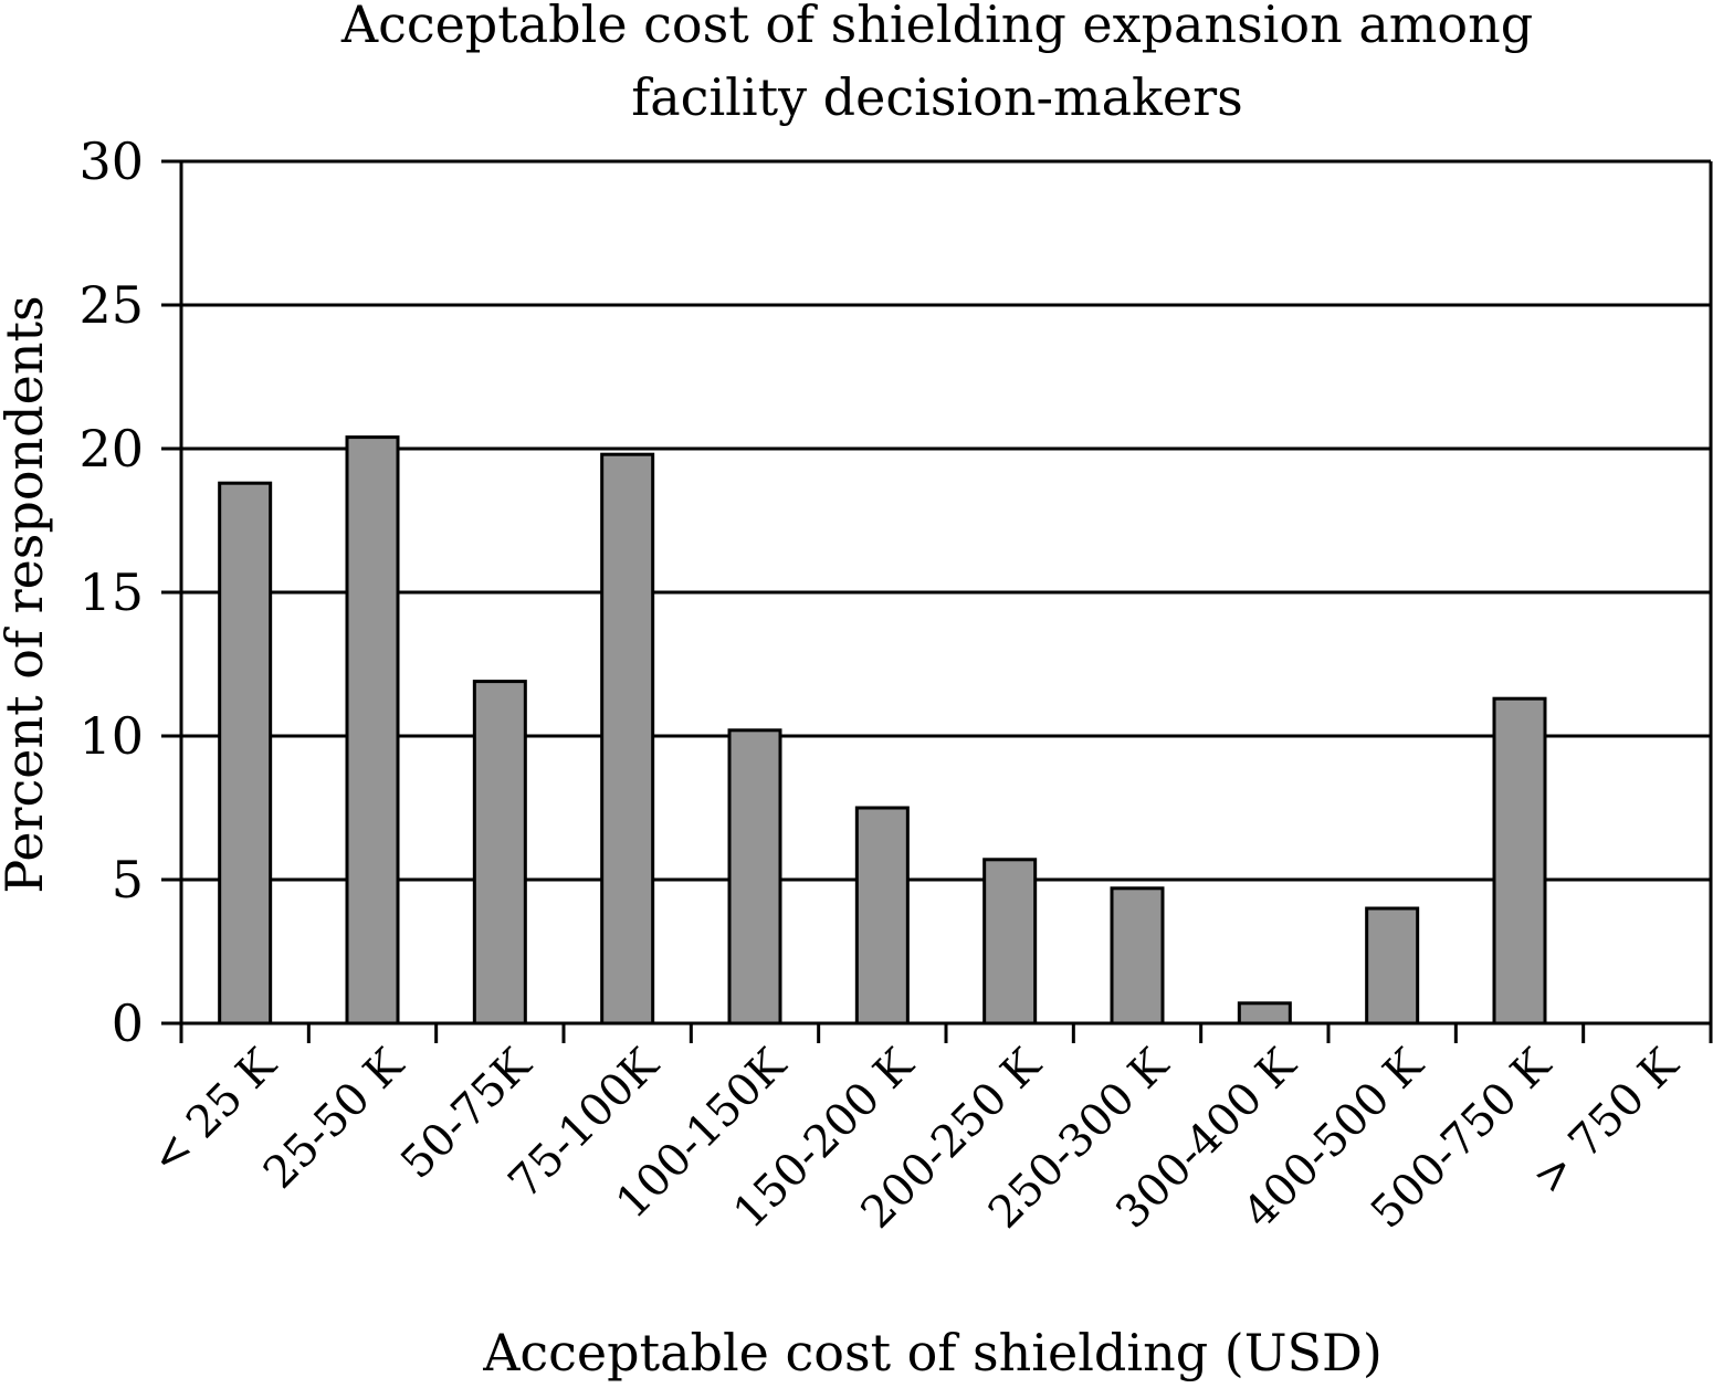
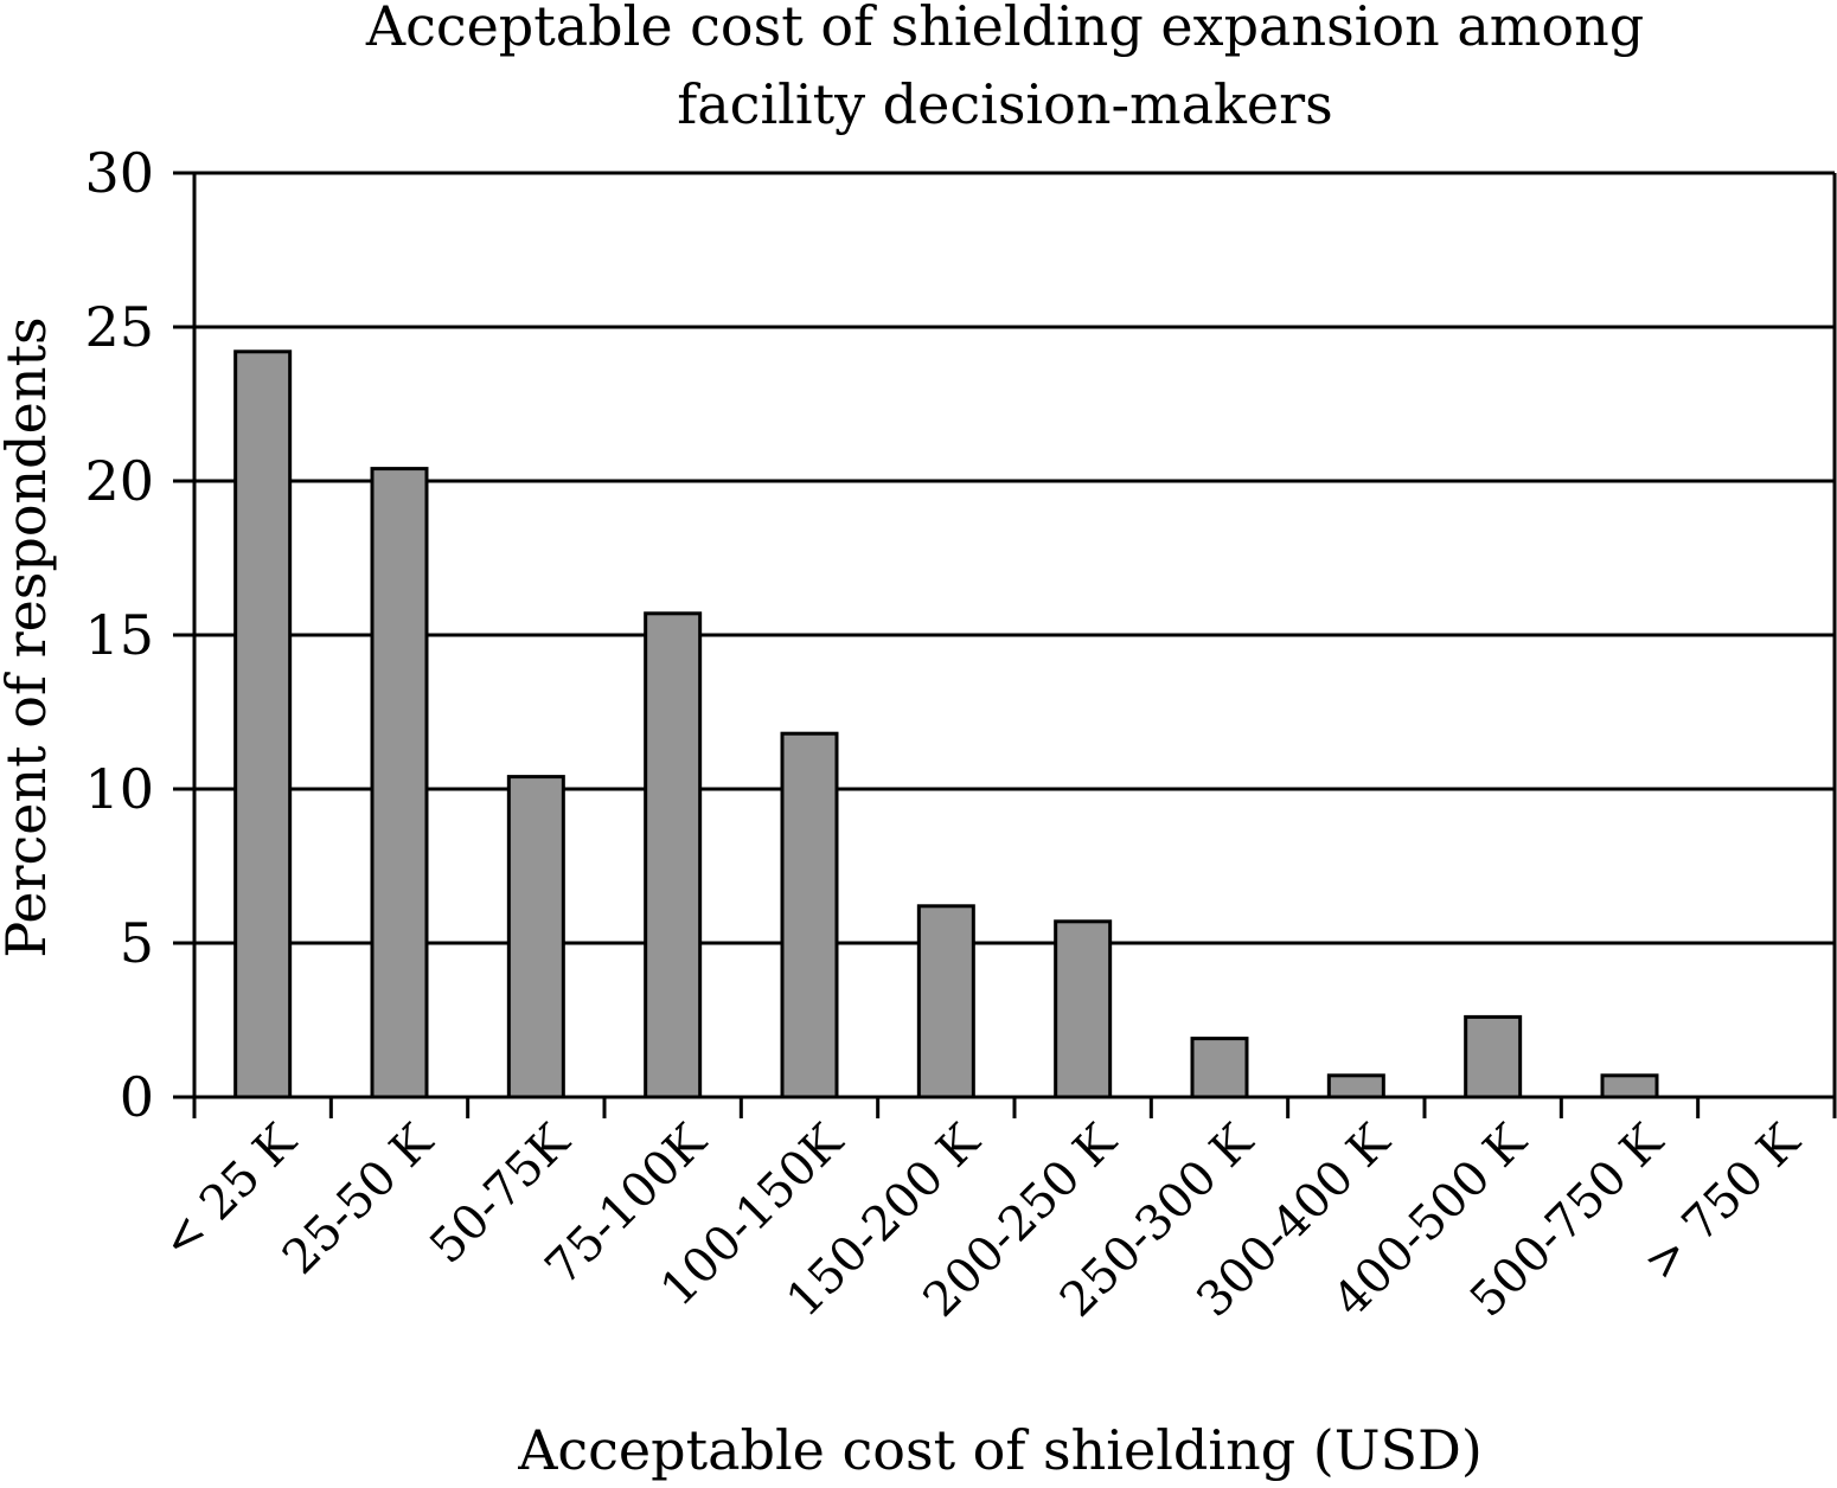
< 25 K: 18.8 -> 24.2
50-75K: 11.9 -> 10.4
75-100K: 19.8 -> 15.7
100-150K: 10.2 -> 11.8
150-200 K: 7.5 -> 6.2
250-300 K: 4.7 -> 1.9
400-500 K: 4.0 -> 2.6
500-750 K: 11.3 -> 0.7
